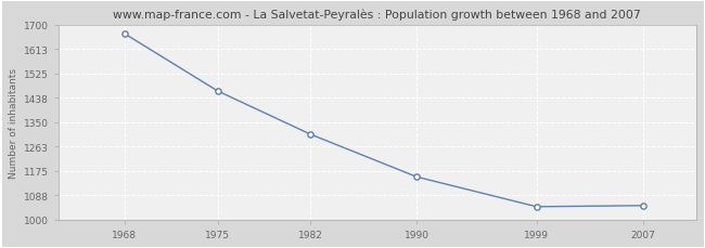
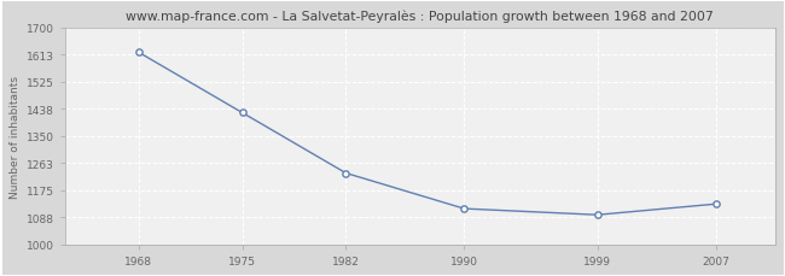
1968: 1668 -> 1620
1975: 1462 -> 1425
1982: 1306 -> 1230
1990: 1153 -> 1115
1999: 1046 -> 1095
2007: 1050 -> 1130
